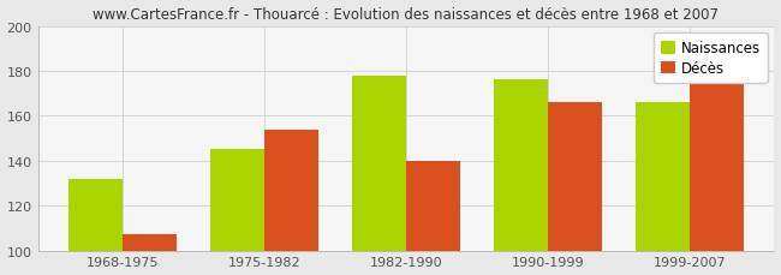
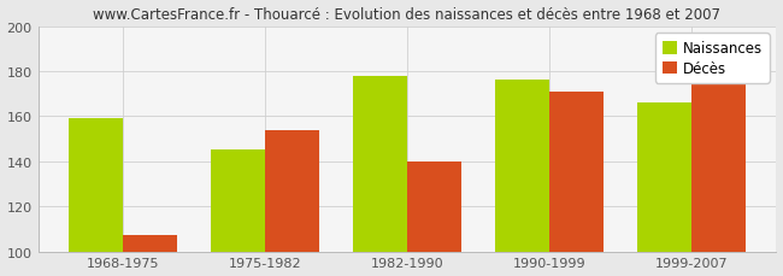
Naissances/1968-1975: 132 -> 159
Décès/1990-1999: 166 -> 171
